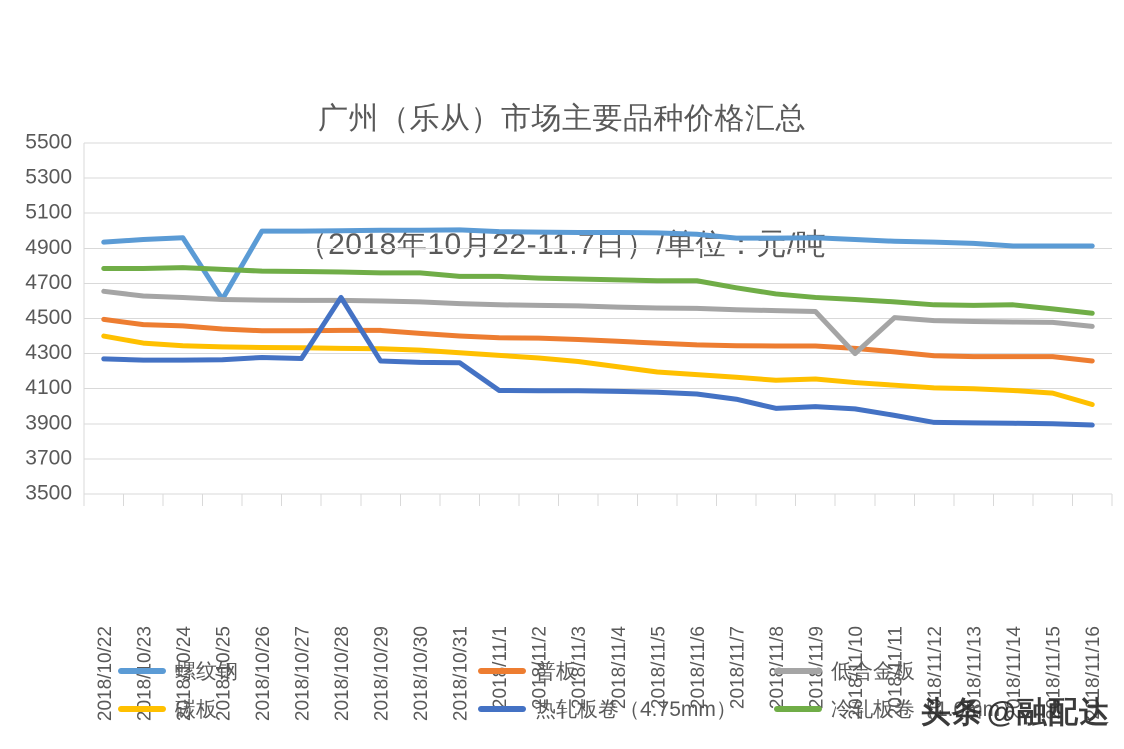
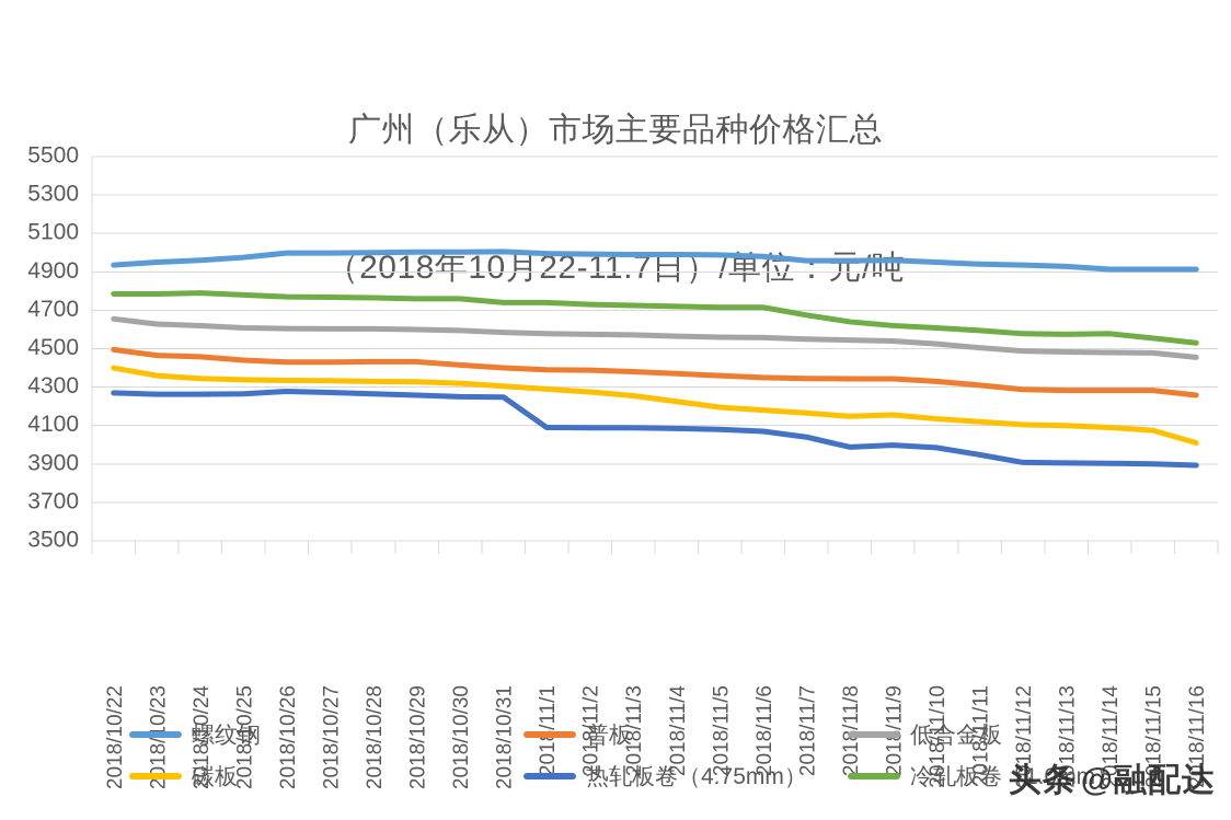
螺纹钢/2018/10/25: 4610 -> 4980
热轧板卷（4.75mm）/2018/10/28: 4620 -> 4260
低合金板/2018/11/10: 4300 -> 4520
